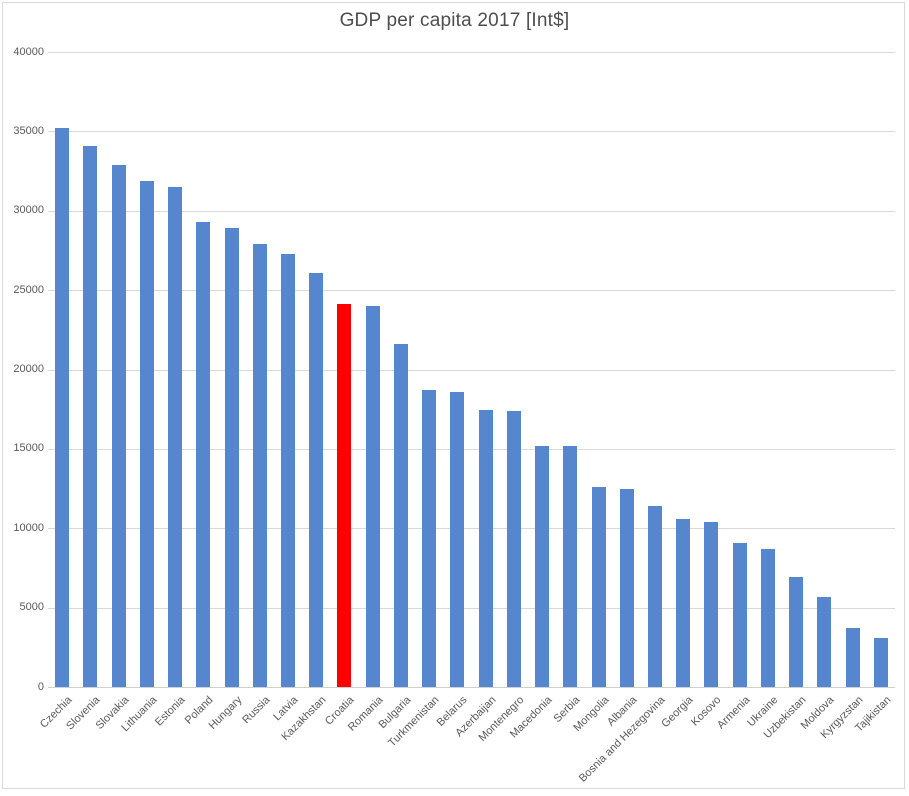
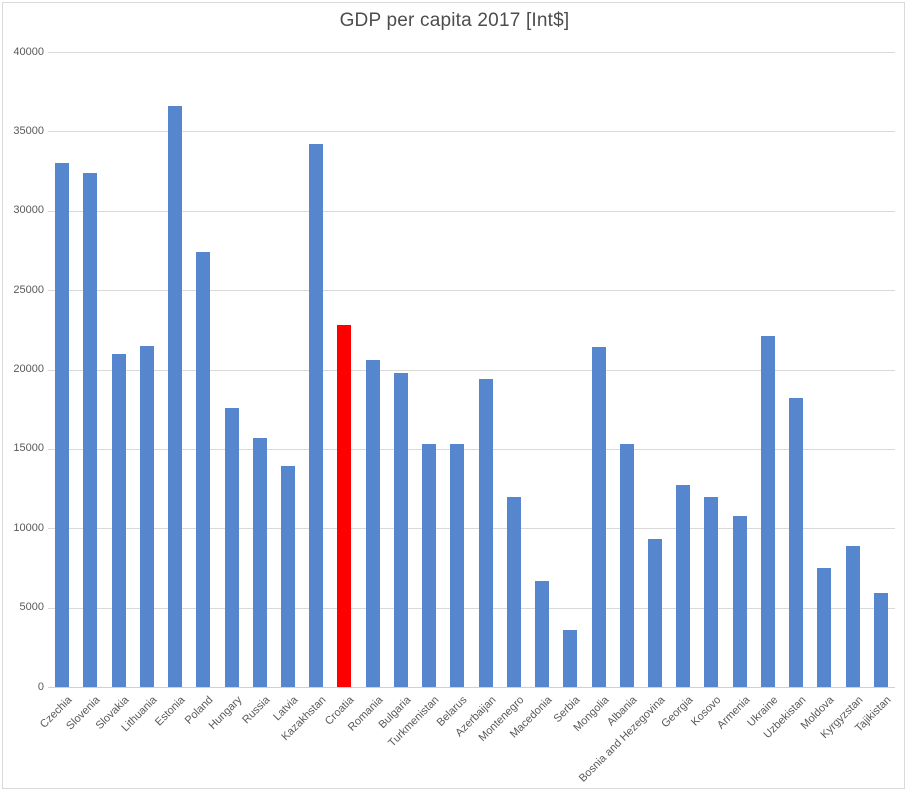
Czechia: 35200 -> 33000
Slovenia: 34100 -> 32400
Slovakia: 32900 -> 21000
Lithuania: 31900 -> 21500
Estonia: 31500 -> 36600
Poland: 29300 -> 27400
Hungary: 28900 -> 17600
Russia: 27900 -> 15700
Latvia: 27300 -> 13900
Kazakhstan: 26100 -> 34200
Croatia: 24100 -> 22800
Romania: 24000 -> 20600
Bulgaria: 21600 -> 19800
Turkmenistan: 18700 -> 15300
Belarus: 18600 -> 15300
Azerbaijan: 17400 -> 19400
Montenegro: 17400 -> 12000
Macedonia: 15200 -> 6700
Serbia: 15200 -> 3600
Mongolia: 12600 -> 21400
Albania: 12500 -> 15300
Bosnia and Hezegovina: 11400 -> 9300
Georgia: 10600 -> 12700
Kosovo: 10400 -> 12000
Armenia: 9100 -> 10800
Ukraine: 8700 -> 22100
Uzbekistan: 6900 -> 18200
Moldova: 5700 -> 7500
Kyrgyzstan: 3700 -> 8900
Tajikistan: 3100 -> 5900
